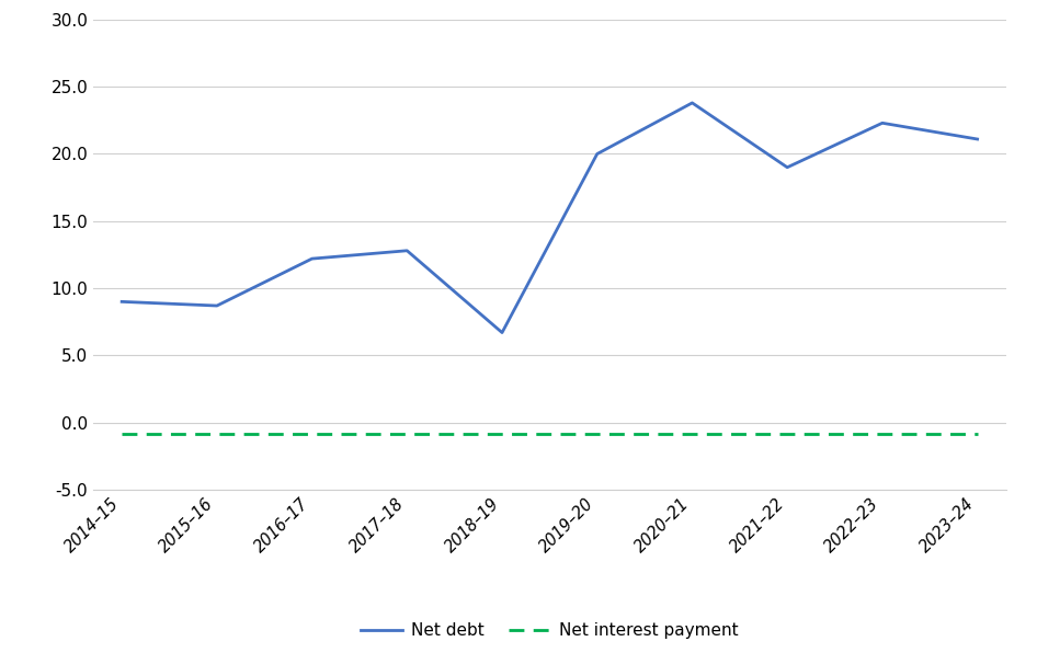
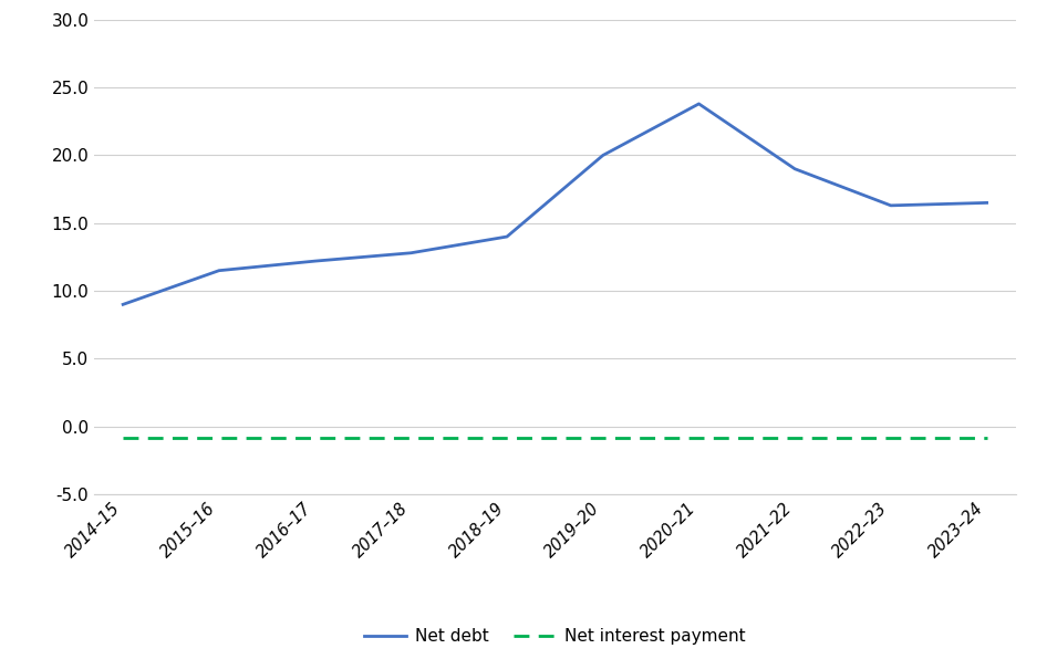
Net debt/2015–16: 8.7 -> 11.5
Net debt/2018–19: 6.7 -> 14.0
Net debt/2022–23: 22.3 -> 16.3
Net debt/2023–24: 21.1 -> 16.5
